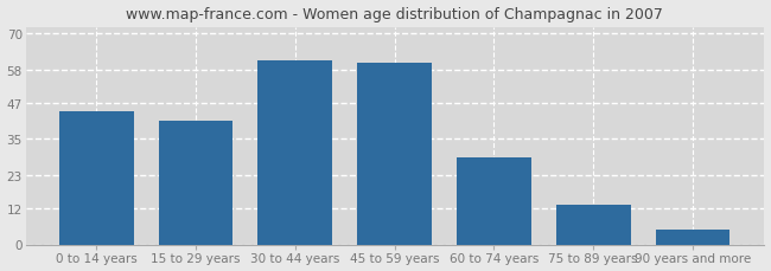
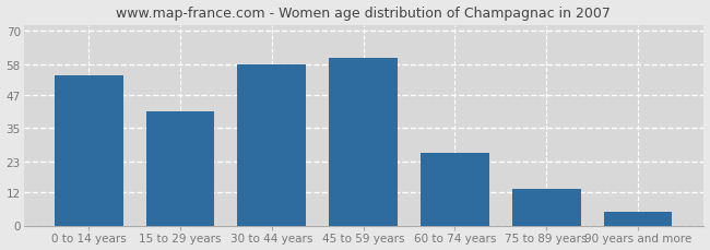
0 to 14 years: 44 -> 54
30 to 44 years: 61 -> 58
60 to 74 years: 29 -> 26
